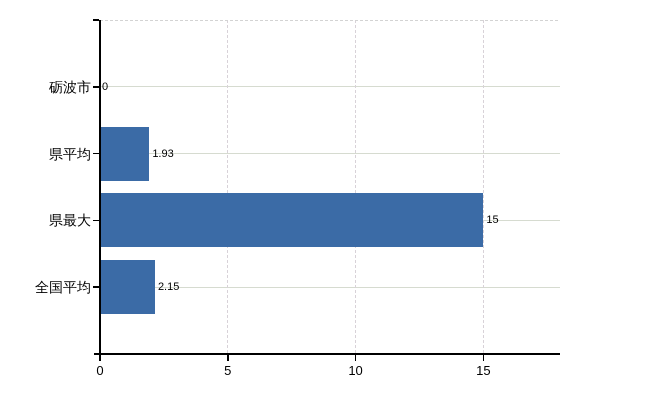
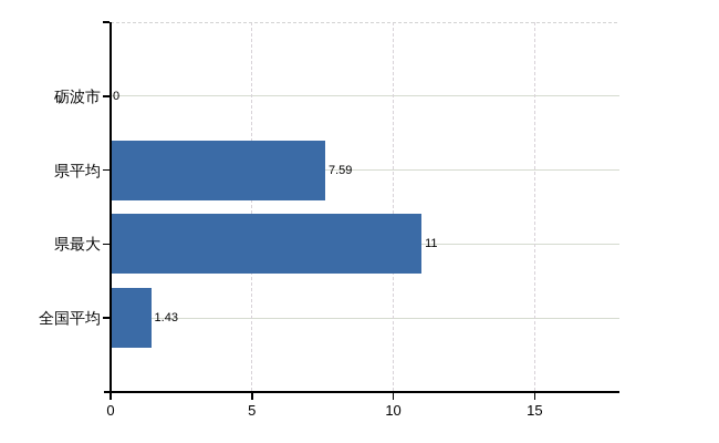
県平均: 1.93 -> 7.59
県最大: 15 -> 11
全国平均: 2.15 -> 1.43
